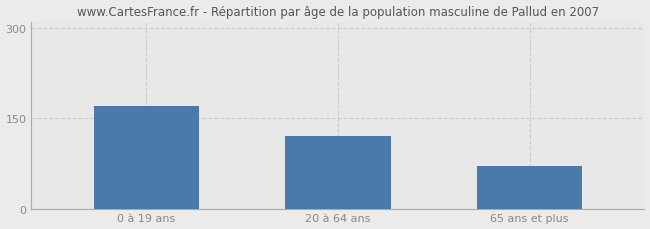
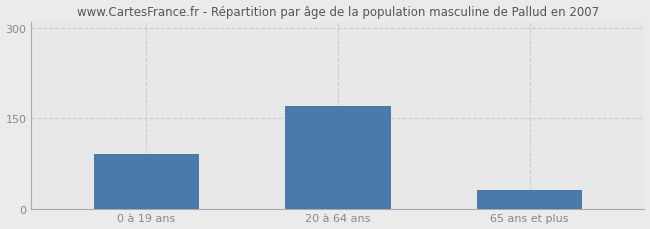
0 à 19 ans: 170 -> 90
20 à 64 ans: 120 -> 170
65 ans et plus: 70 -> 30
